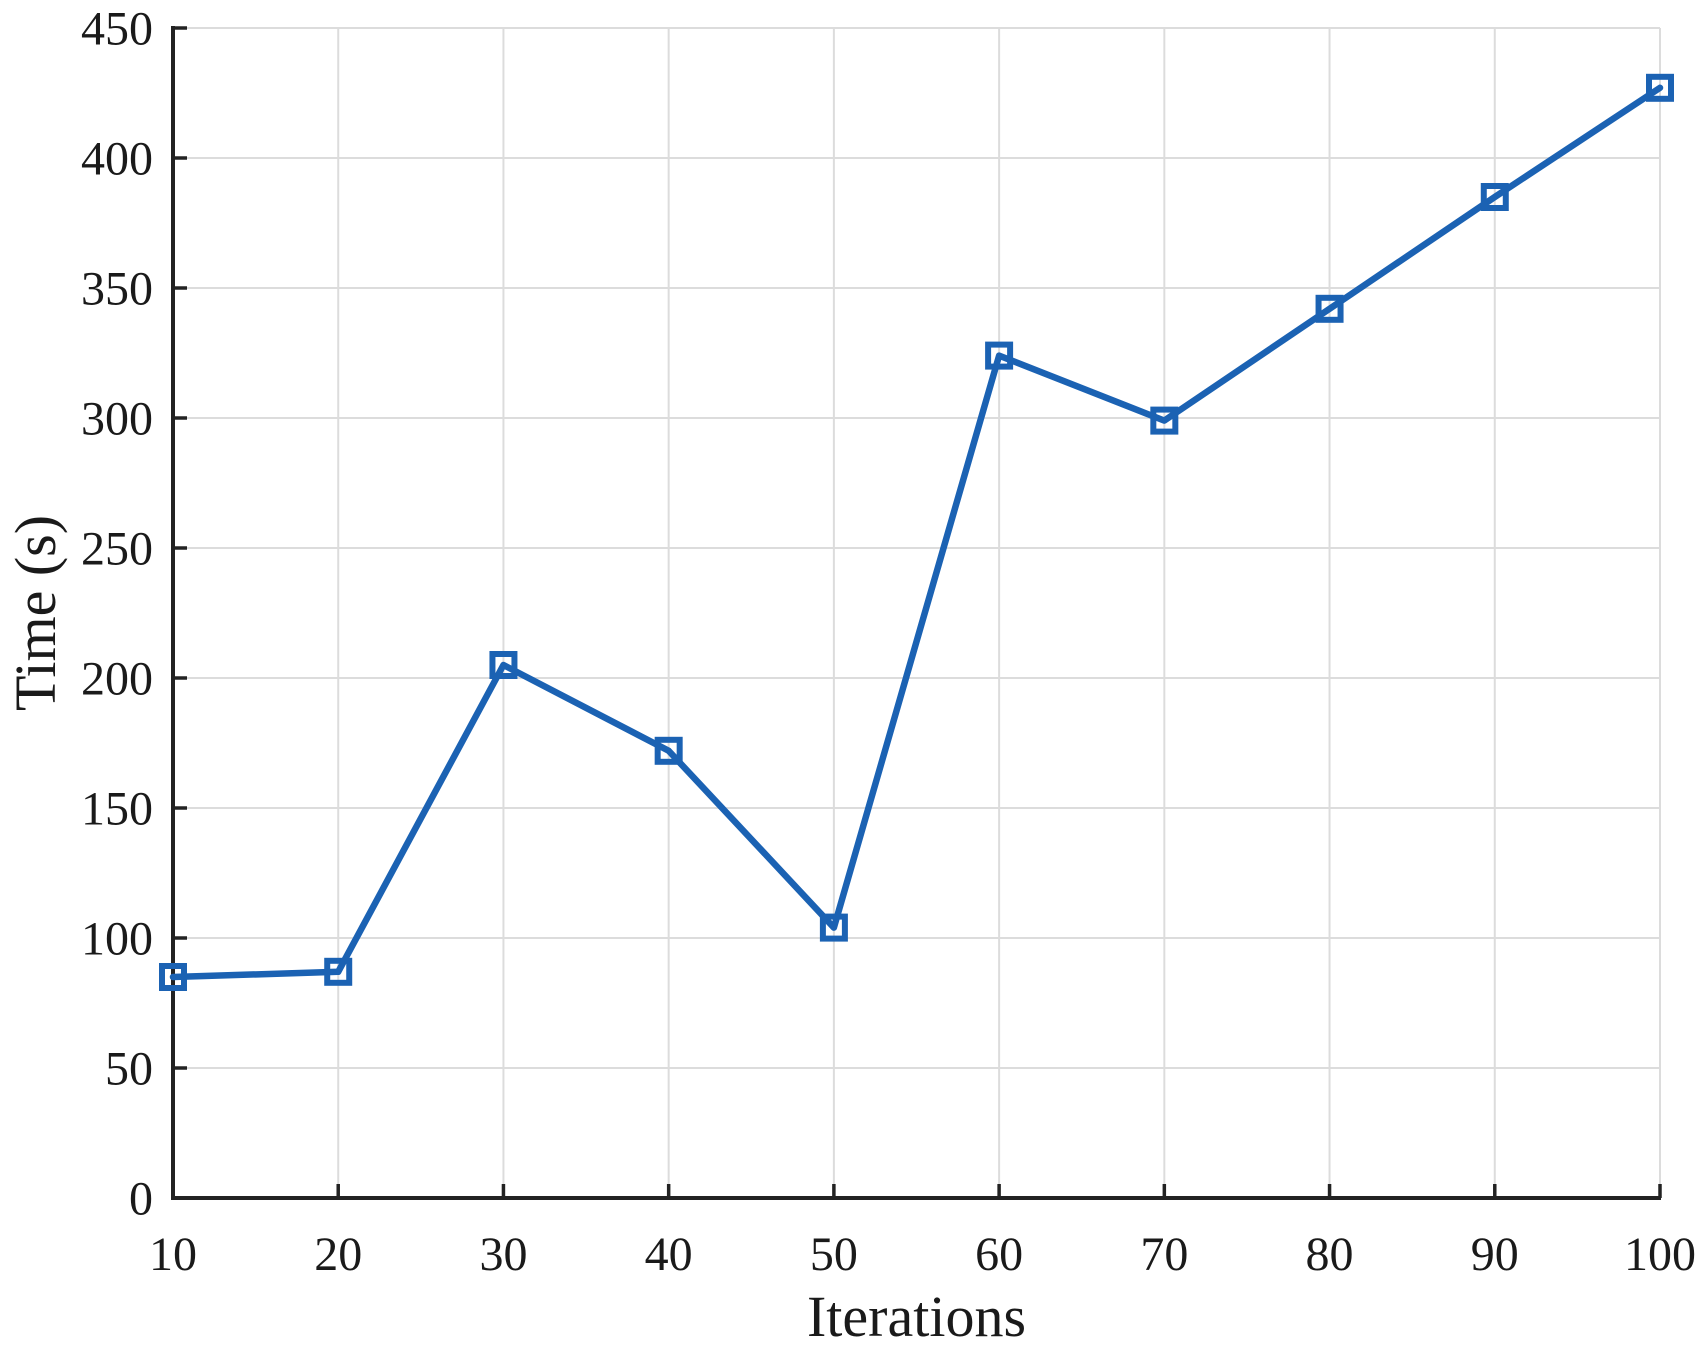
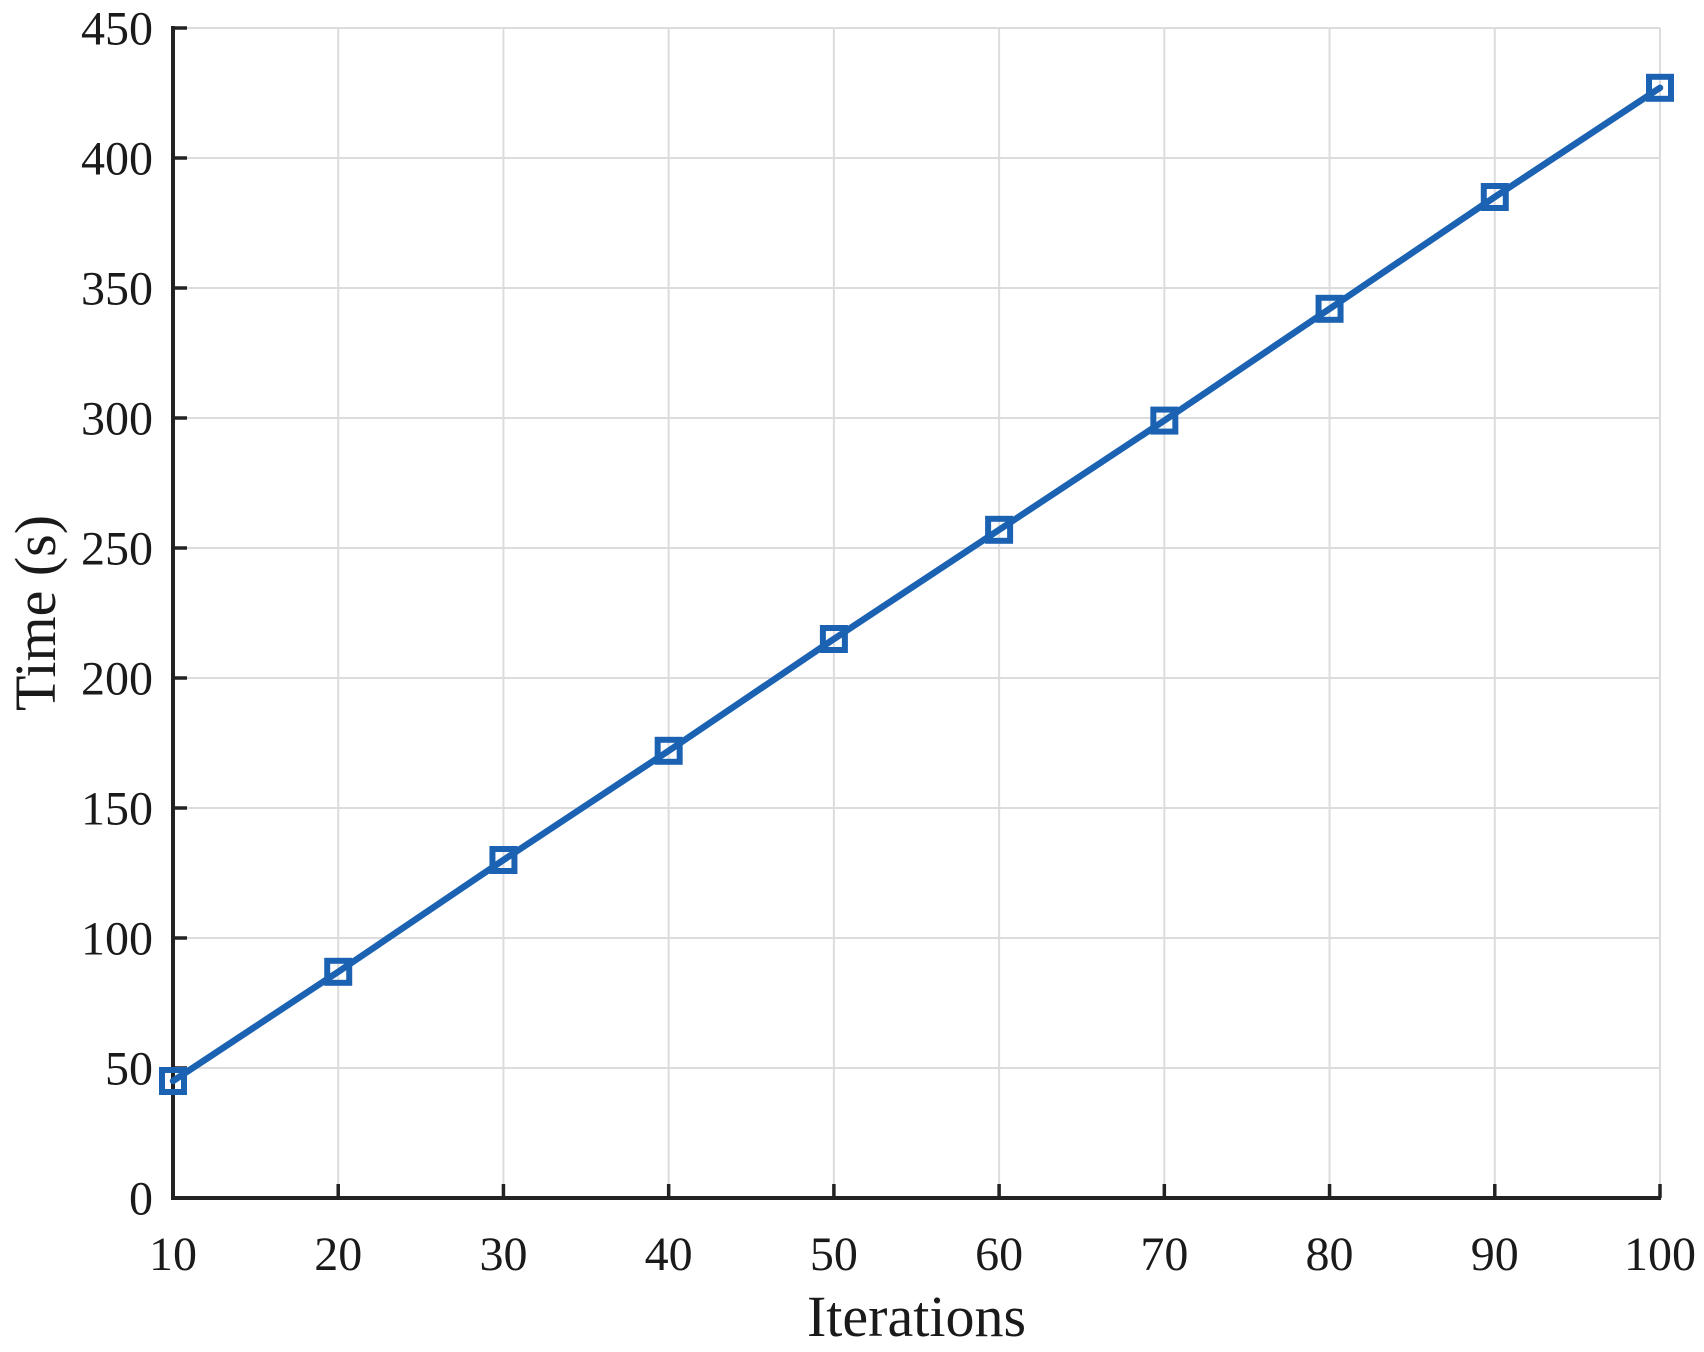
10: 85 -> 45
30: 205 -> 130
50: 104 -> 215
60: 324 -> 257
